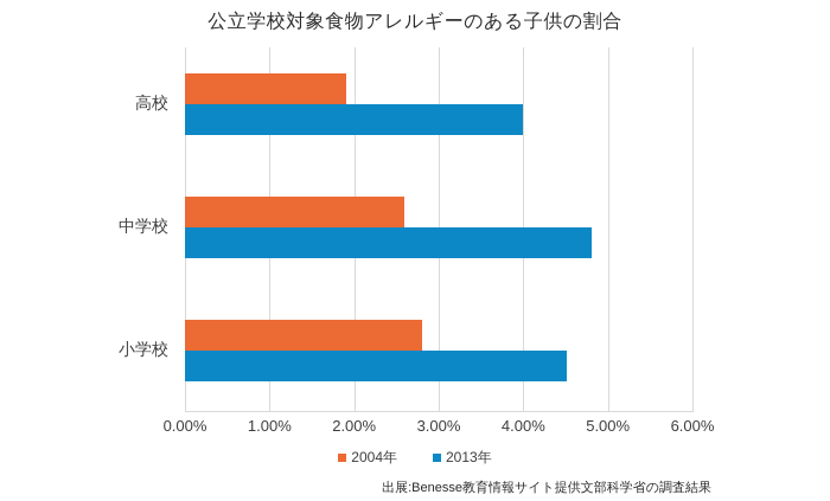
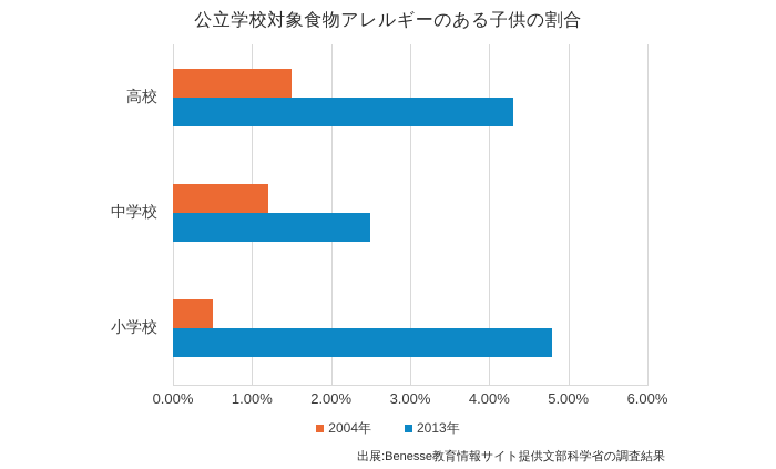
2004年/高校: 1.9% -> 1.5%
2013年/高校: 4.0% -> 4.3%
2004年/中学校: 2.6% -> 1.2%
2013年/中学校: 4.8% -> 2.5%
2004年/小学校: 2.8% -> 0.5%
2013年/小学校: 4.5% -> 4.8%
